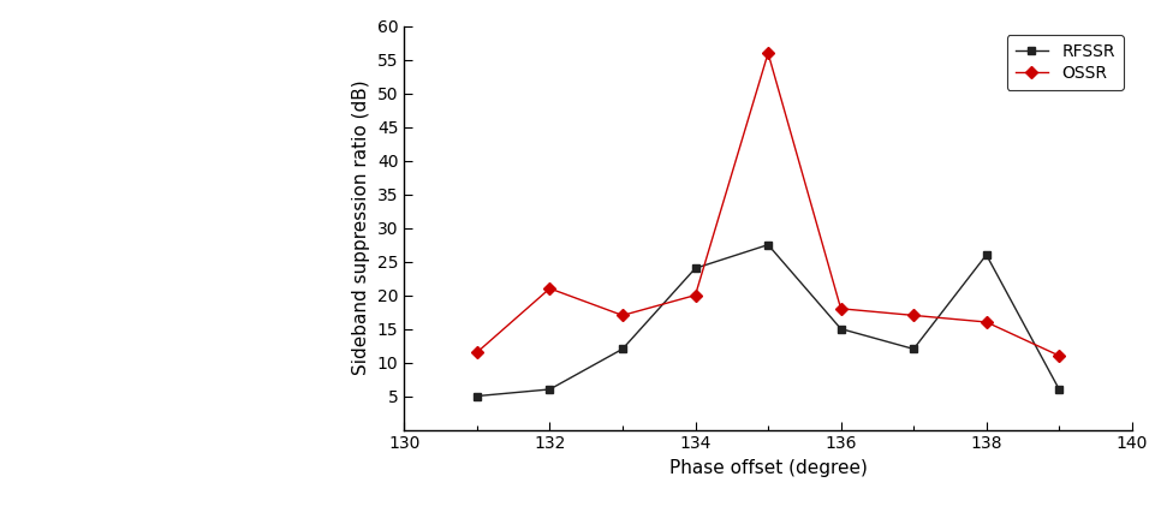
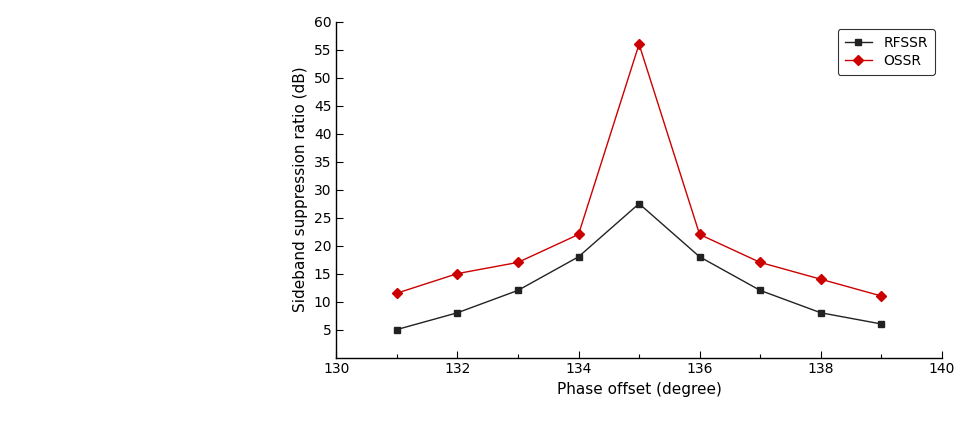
RFSSR/132: 6.0 -> 8.0
OSSR/132: 21.0 -> 15.0
RFSSR/134: 24.0 -> 18.0
OSSR/134: 20.0 -> 22.0
RFSSR/136: 15.0 -> 18.0
OSSR/136: 18.0 -> 22.0
RFSSR/138: 26.0 -> 8.0
OSSR/138: 16.0 -> 14.0
